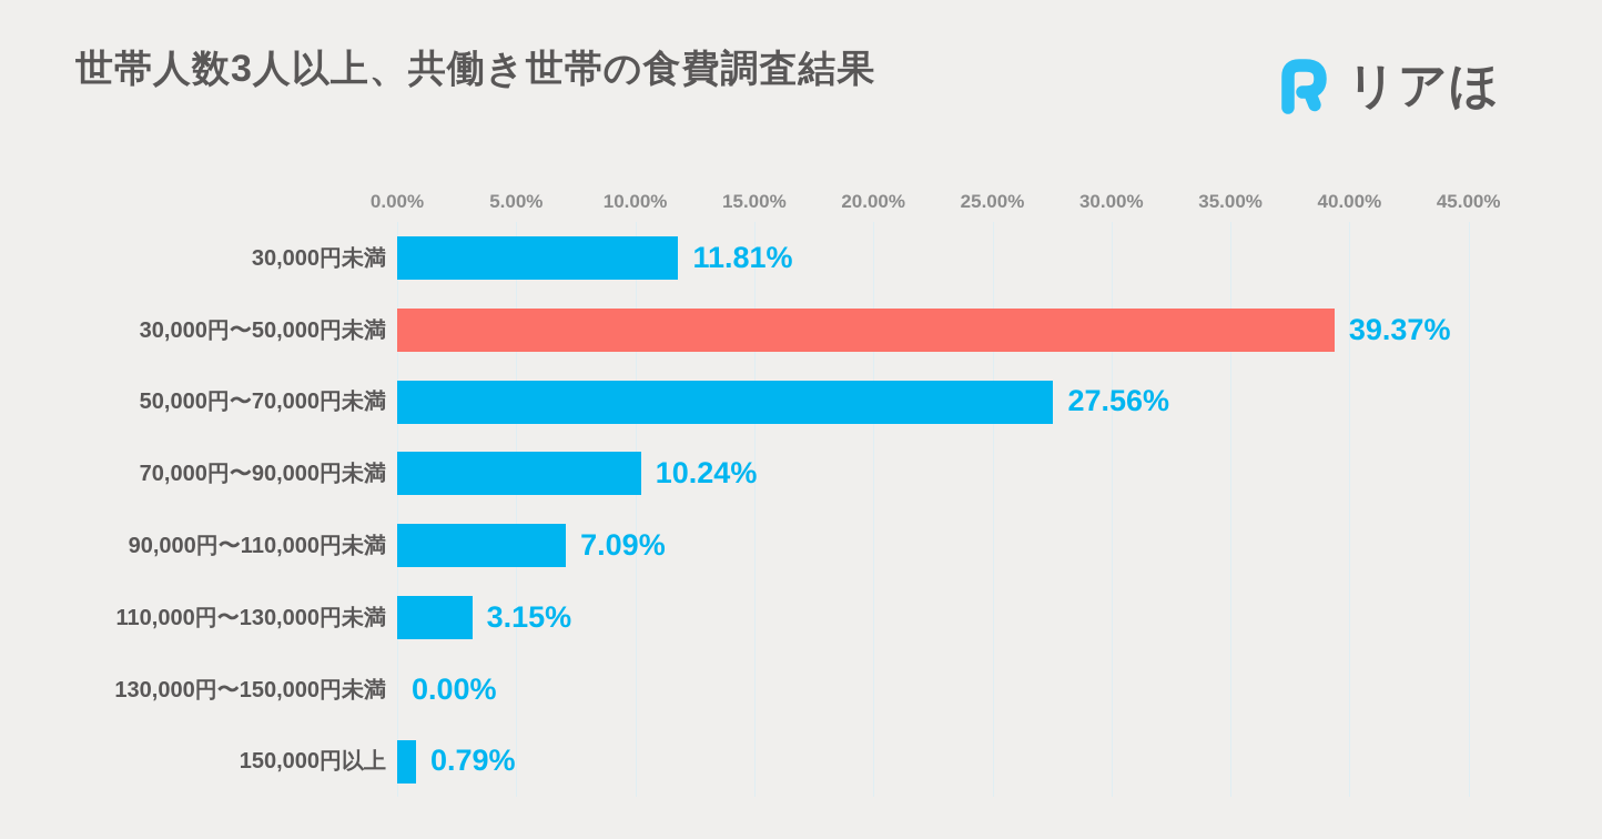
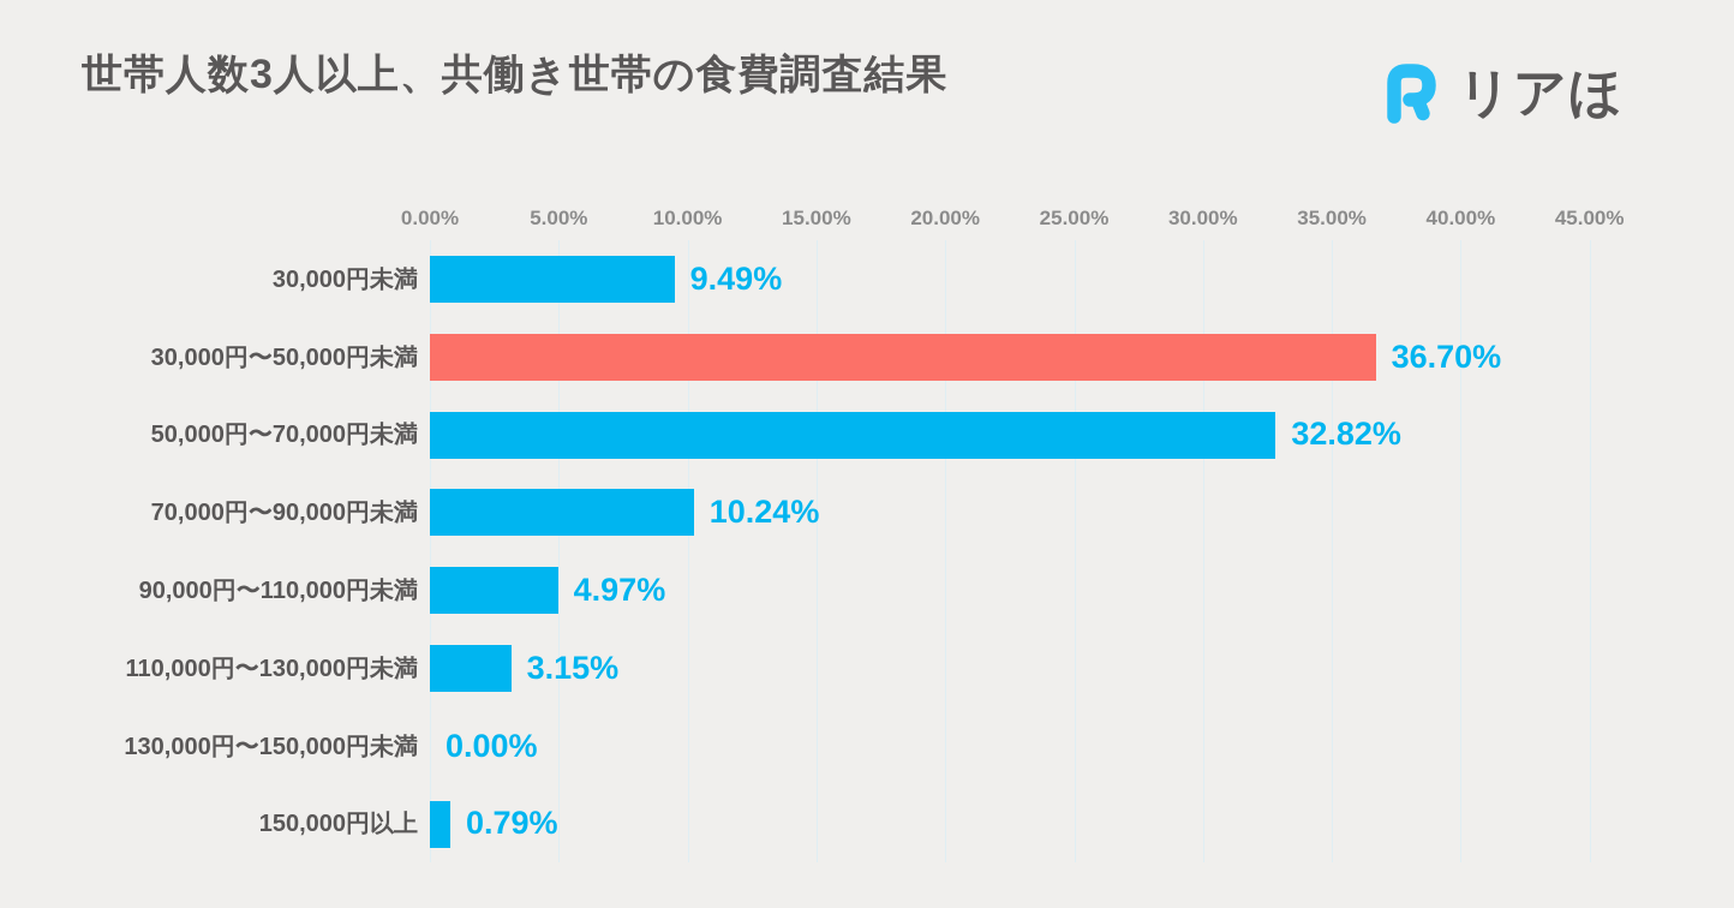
30,000円未満: 11.81% -> 9.49%
30,000円〜50,000円未満: 39.37% -> 36.70%
50,000円〜70,000円未満: 27.56% -> 32.82%
90,000円〜110,000円未満: 7.09% -> 4.97%
